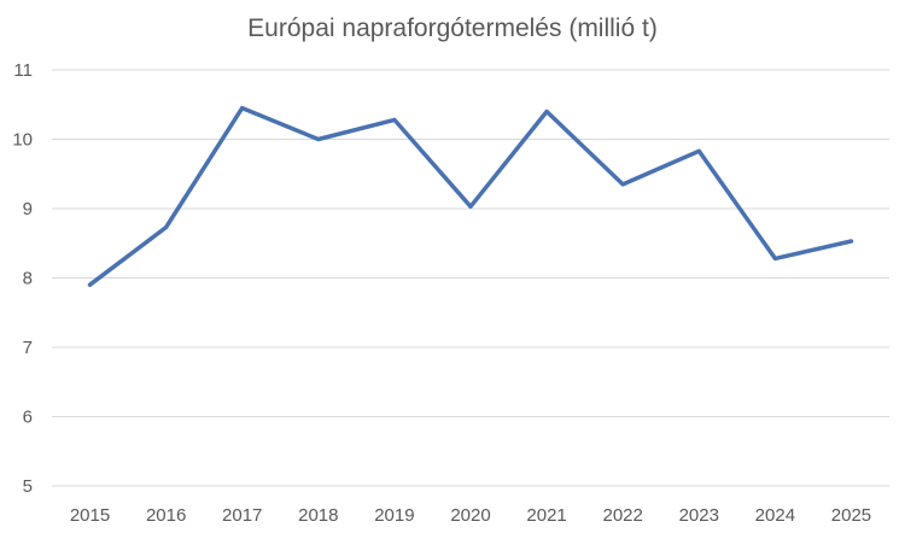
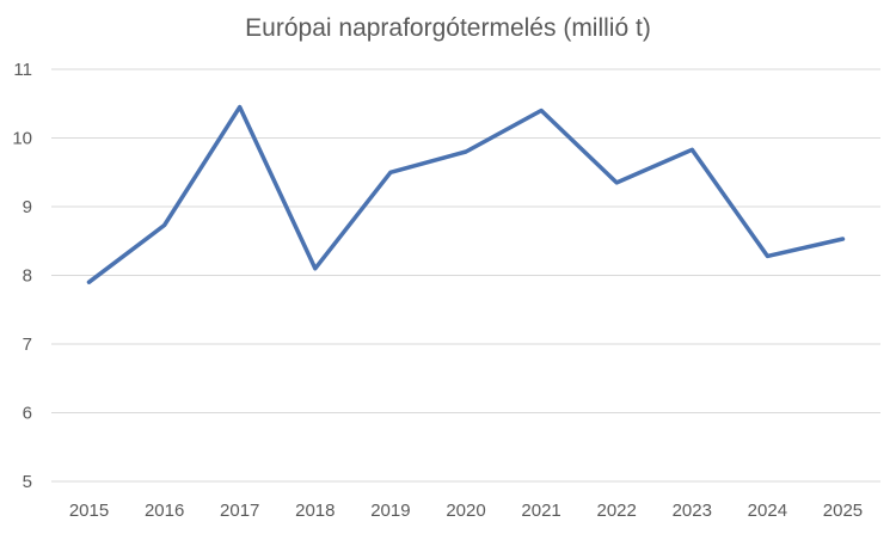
2018: 10.0 -> 8.1
2019: 10.3 -> 9.5
2020: 9.0 -> 9.8
